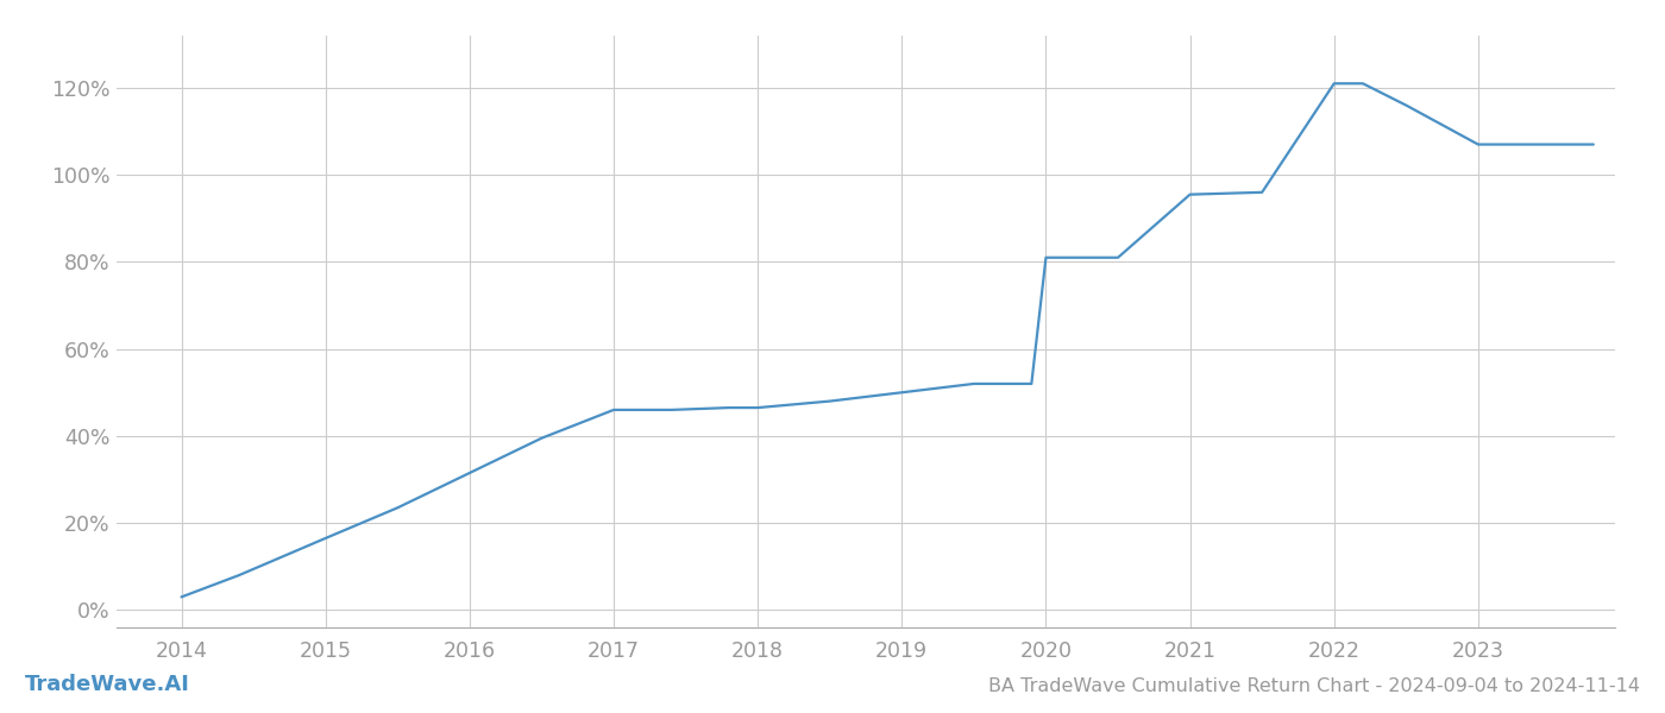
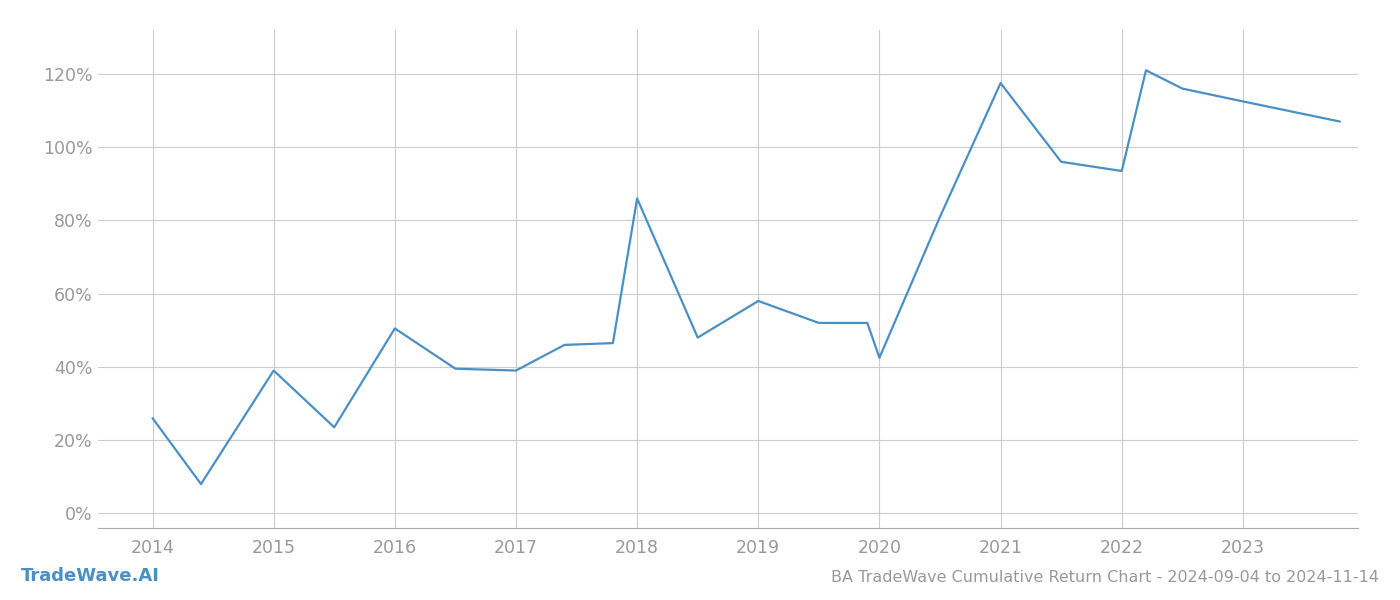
2014: 3.0% -> 26.0%
2015: 16.5% -> 39.0%
2016: 31.5% -> 50.5%
2017: 46.0% -> 39.0%
2018: 46.5% -> 86.0%
2019: 50.0% -> 58.0%
2020: 81.0% -> 42.5%
2021: 95.5% -> 117.5%
2022: 121.0% -> 93.5%
2023: 107.0% -> 112.5%
